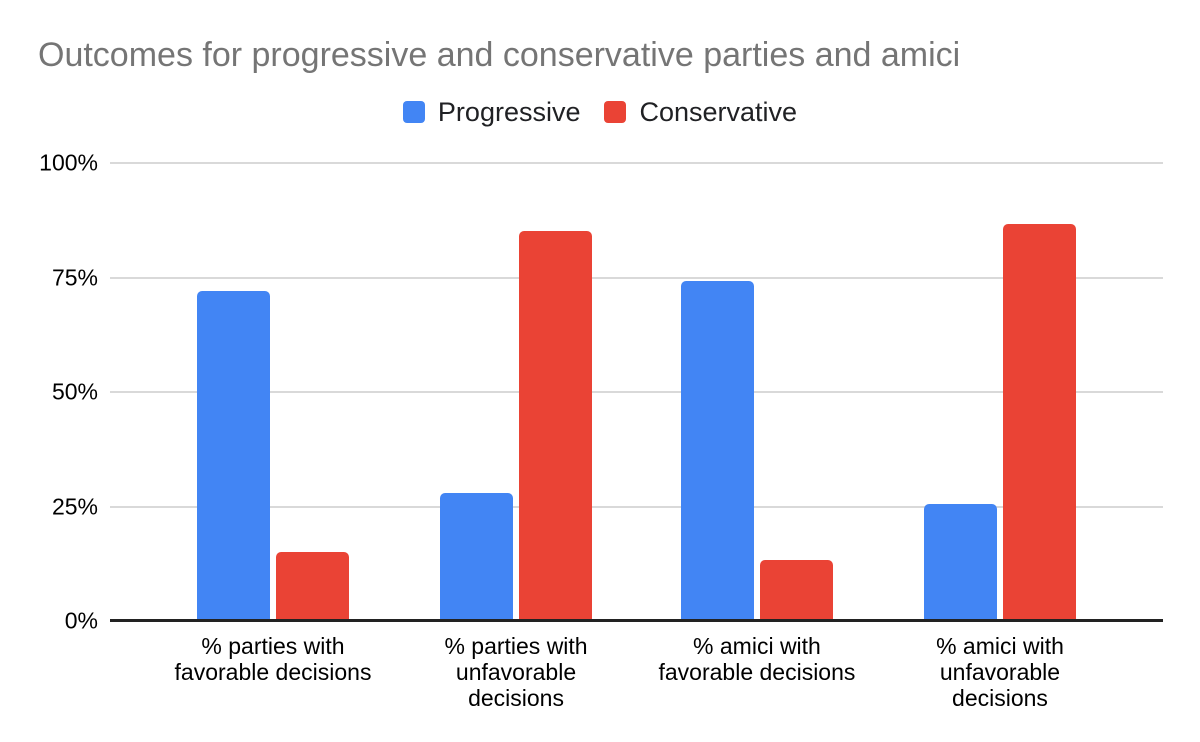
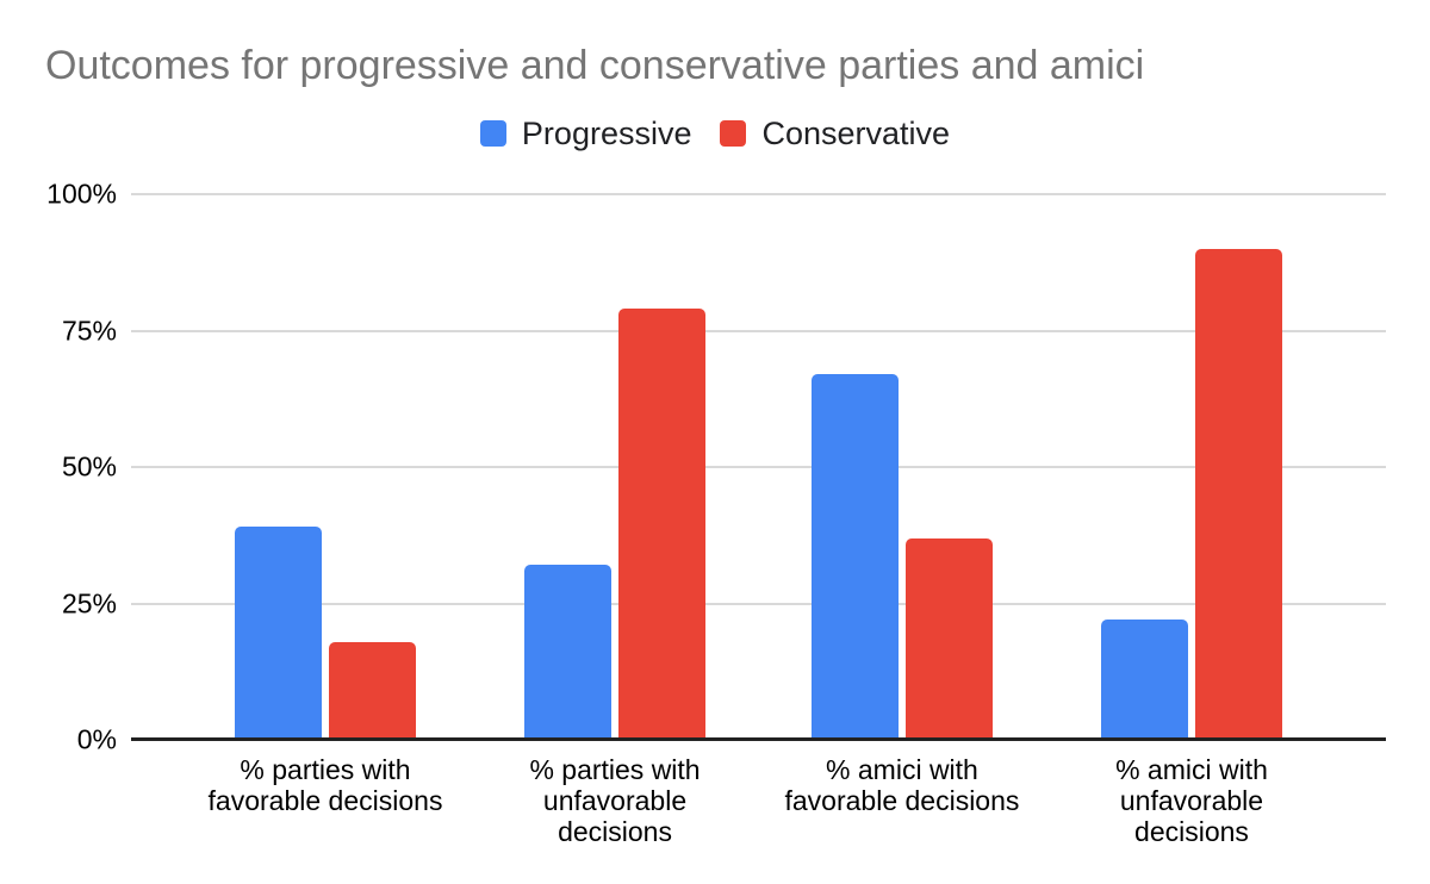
Progressive/% parties with favorable decisions: 72% -> 39%
Conservative/% parties with favorable decisions: 15% -> 18%
Progressive/% parties with unfavorable decisions: 28% -> 32%
Conservative/% parties with unfavorable decisions: 85% -> 79%
Progressive/% amici with favorable decisions: 74% -> 67%
Conservative/% amici with favorable decisions: 13% -> 37%
Progressive/% amici with unfavorable decisions: 26% -> 22%
Conservative/% amici with unfavorable decisions: 87% -> 90%
